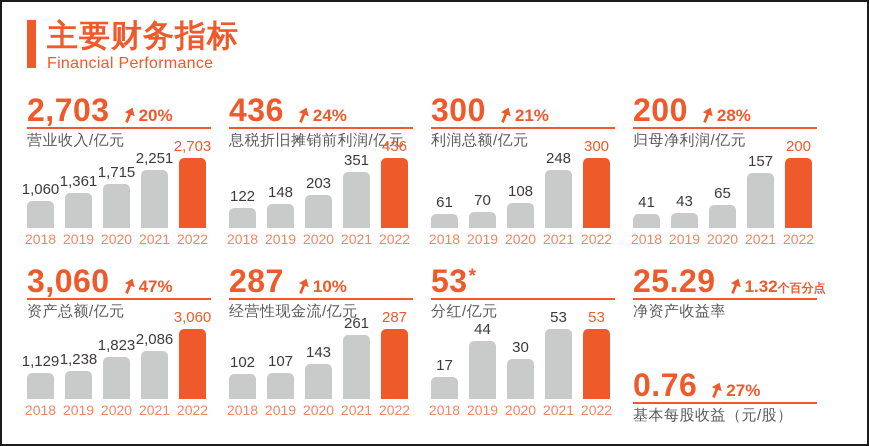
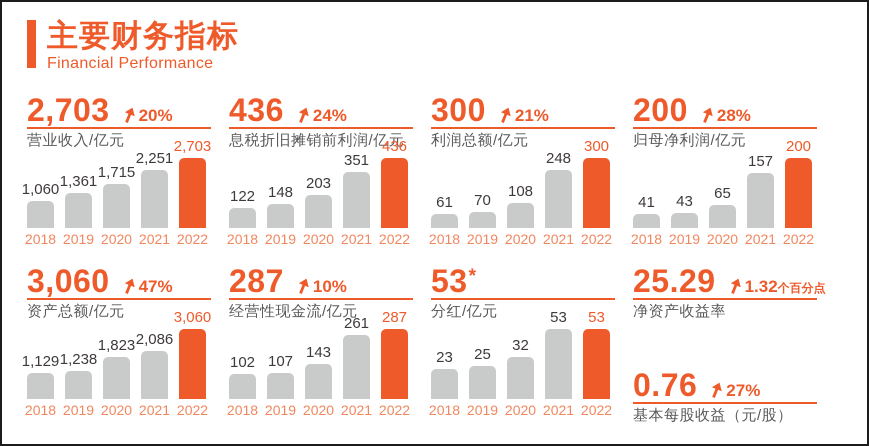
分红/亿元/2018: 17 -> 23
分红/亿元/2019: 44 -> 25
分红/亿元/2020: 30 -> 32
